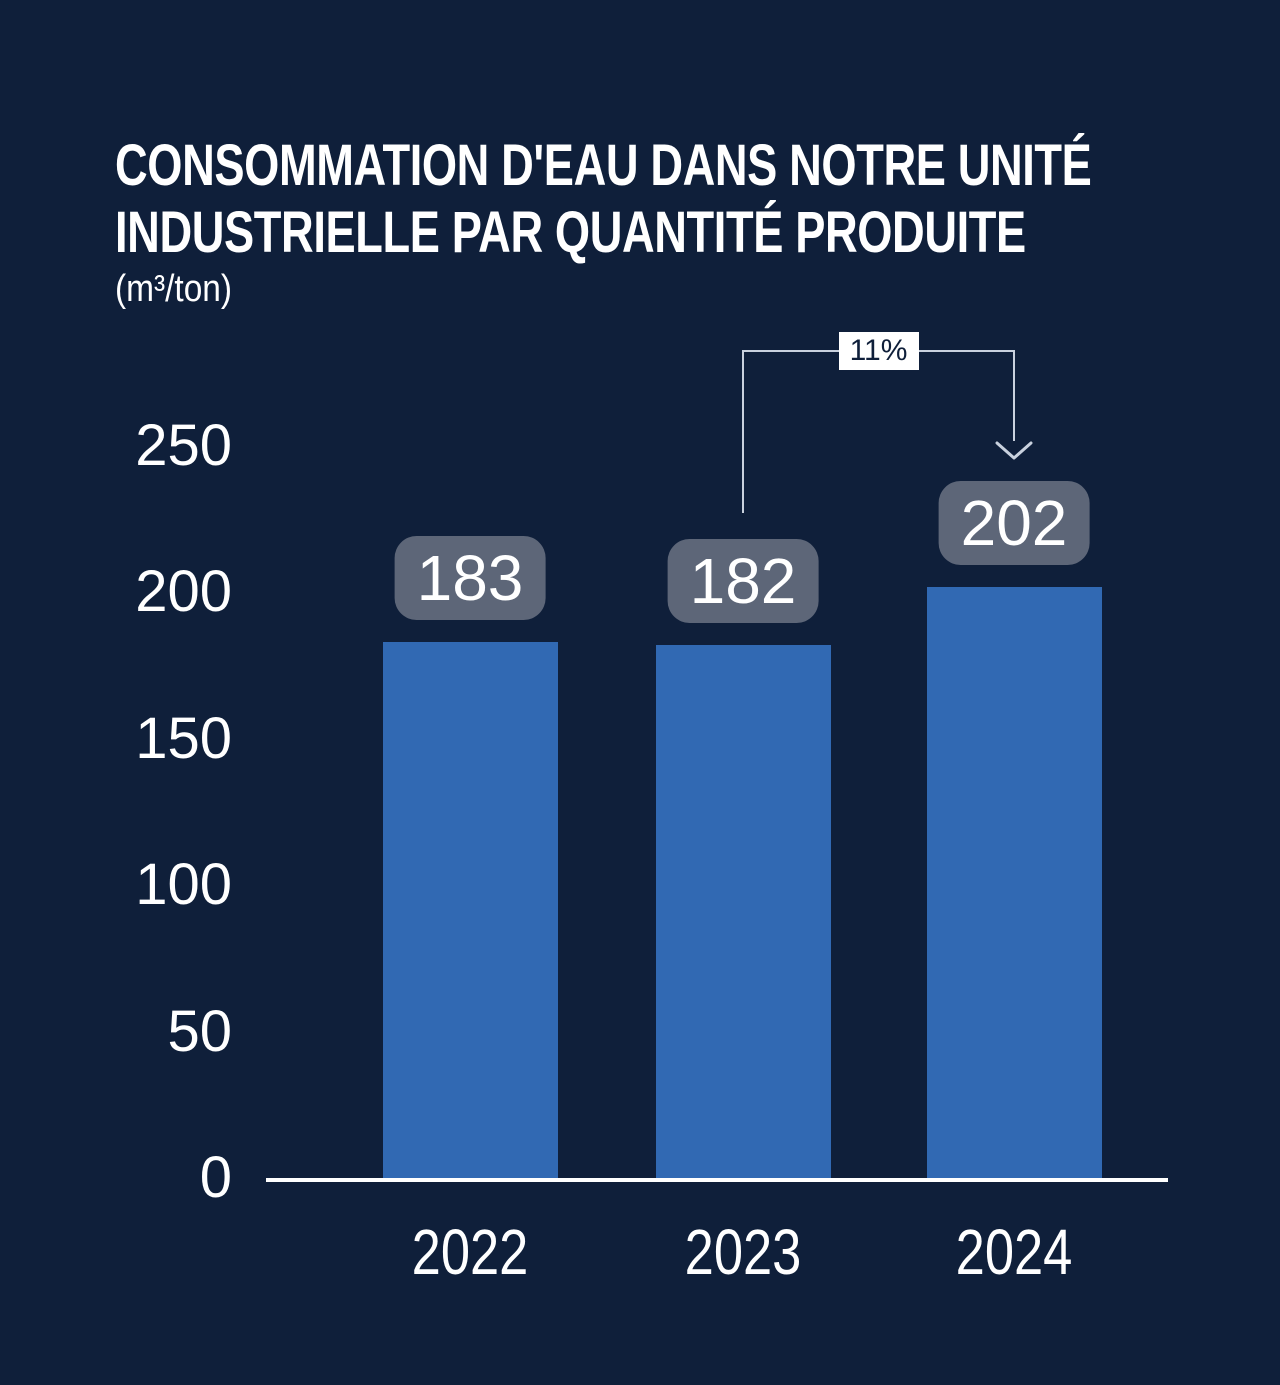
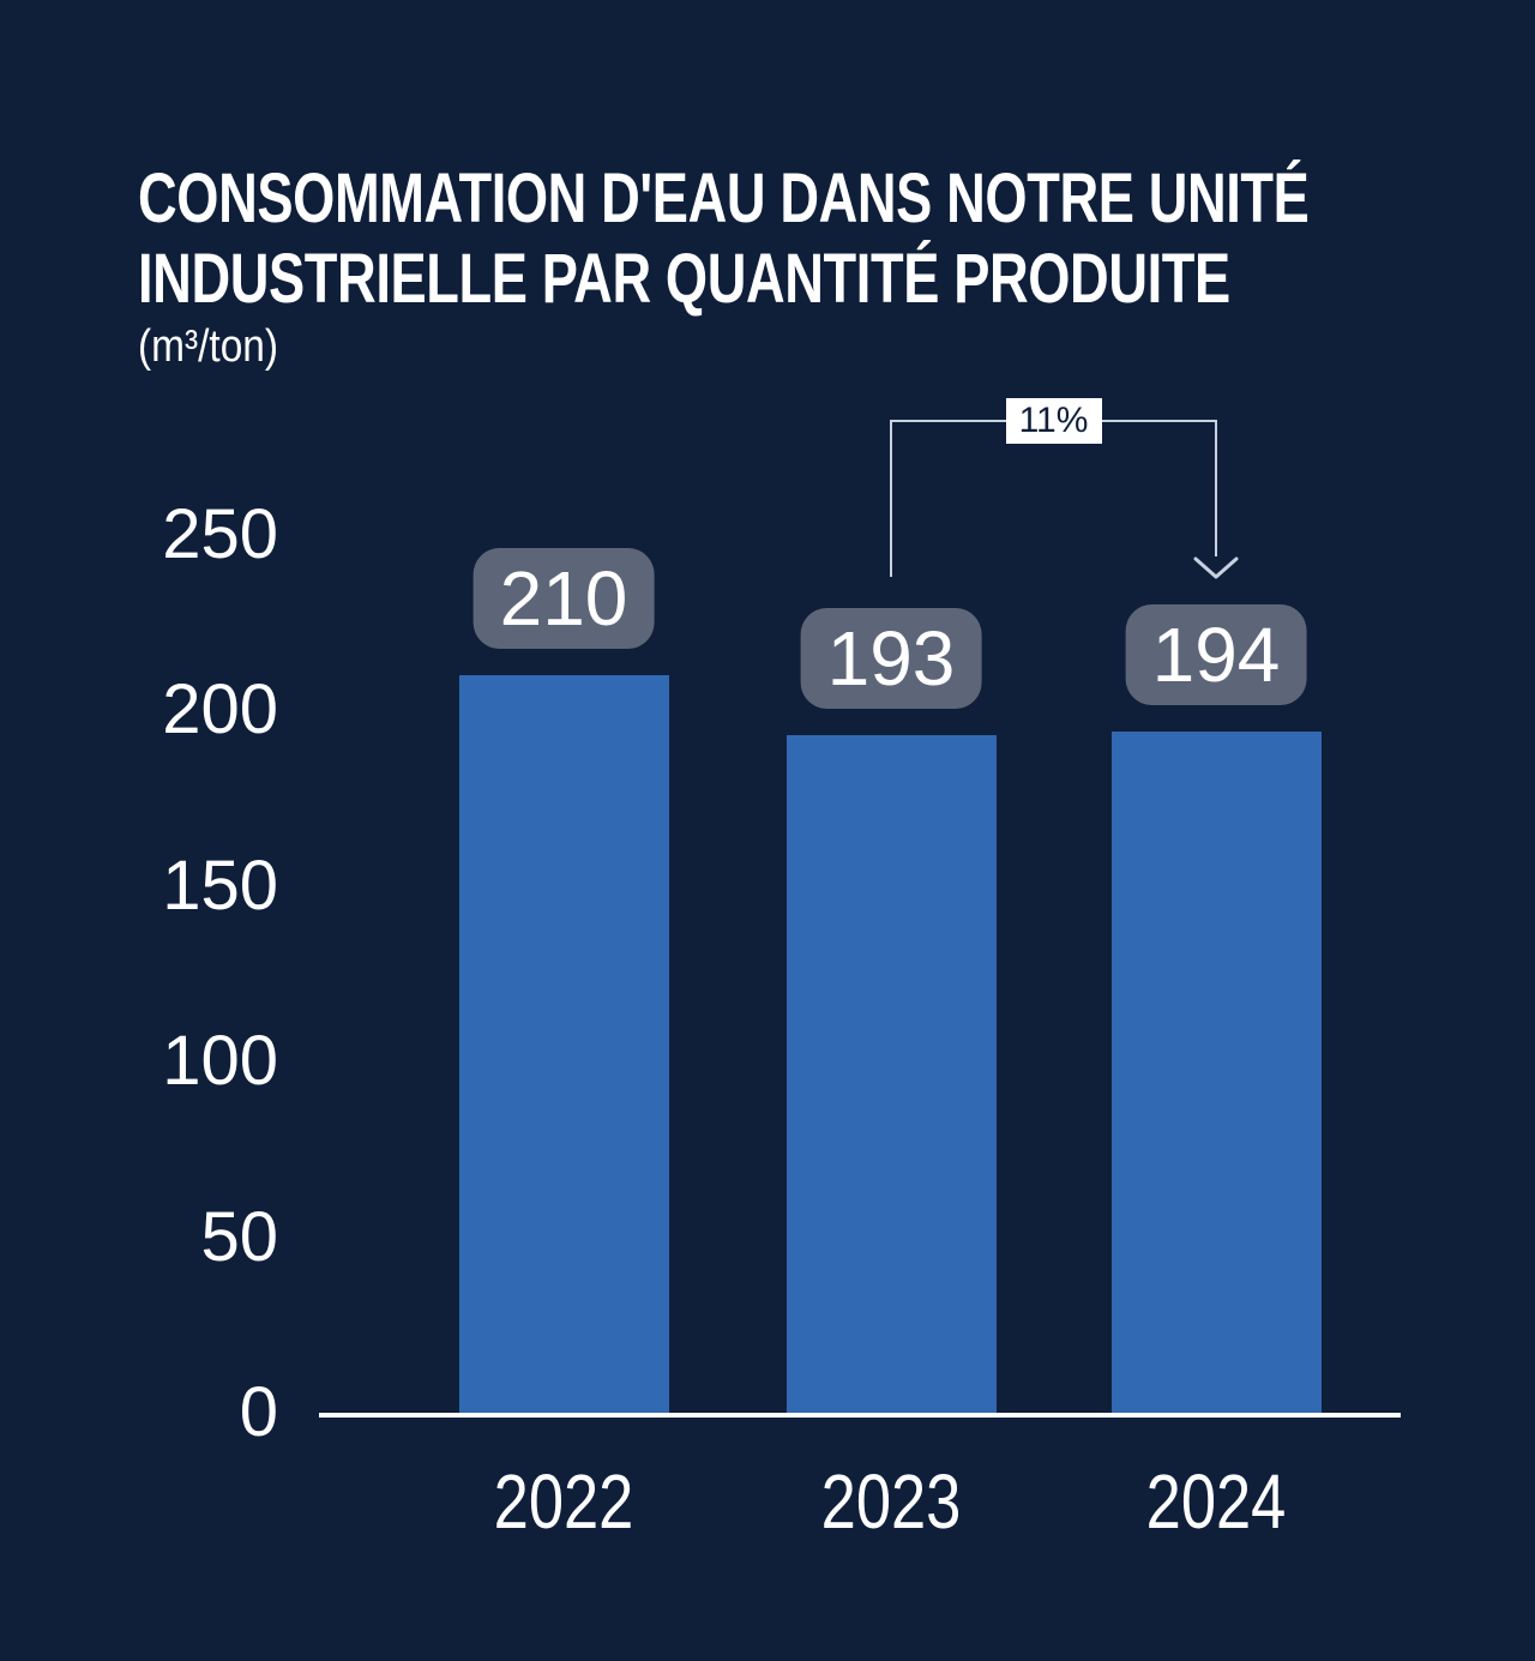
2022: 183 -> 210
2023: 182 -> 193
2024: 202 -> 194
